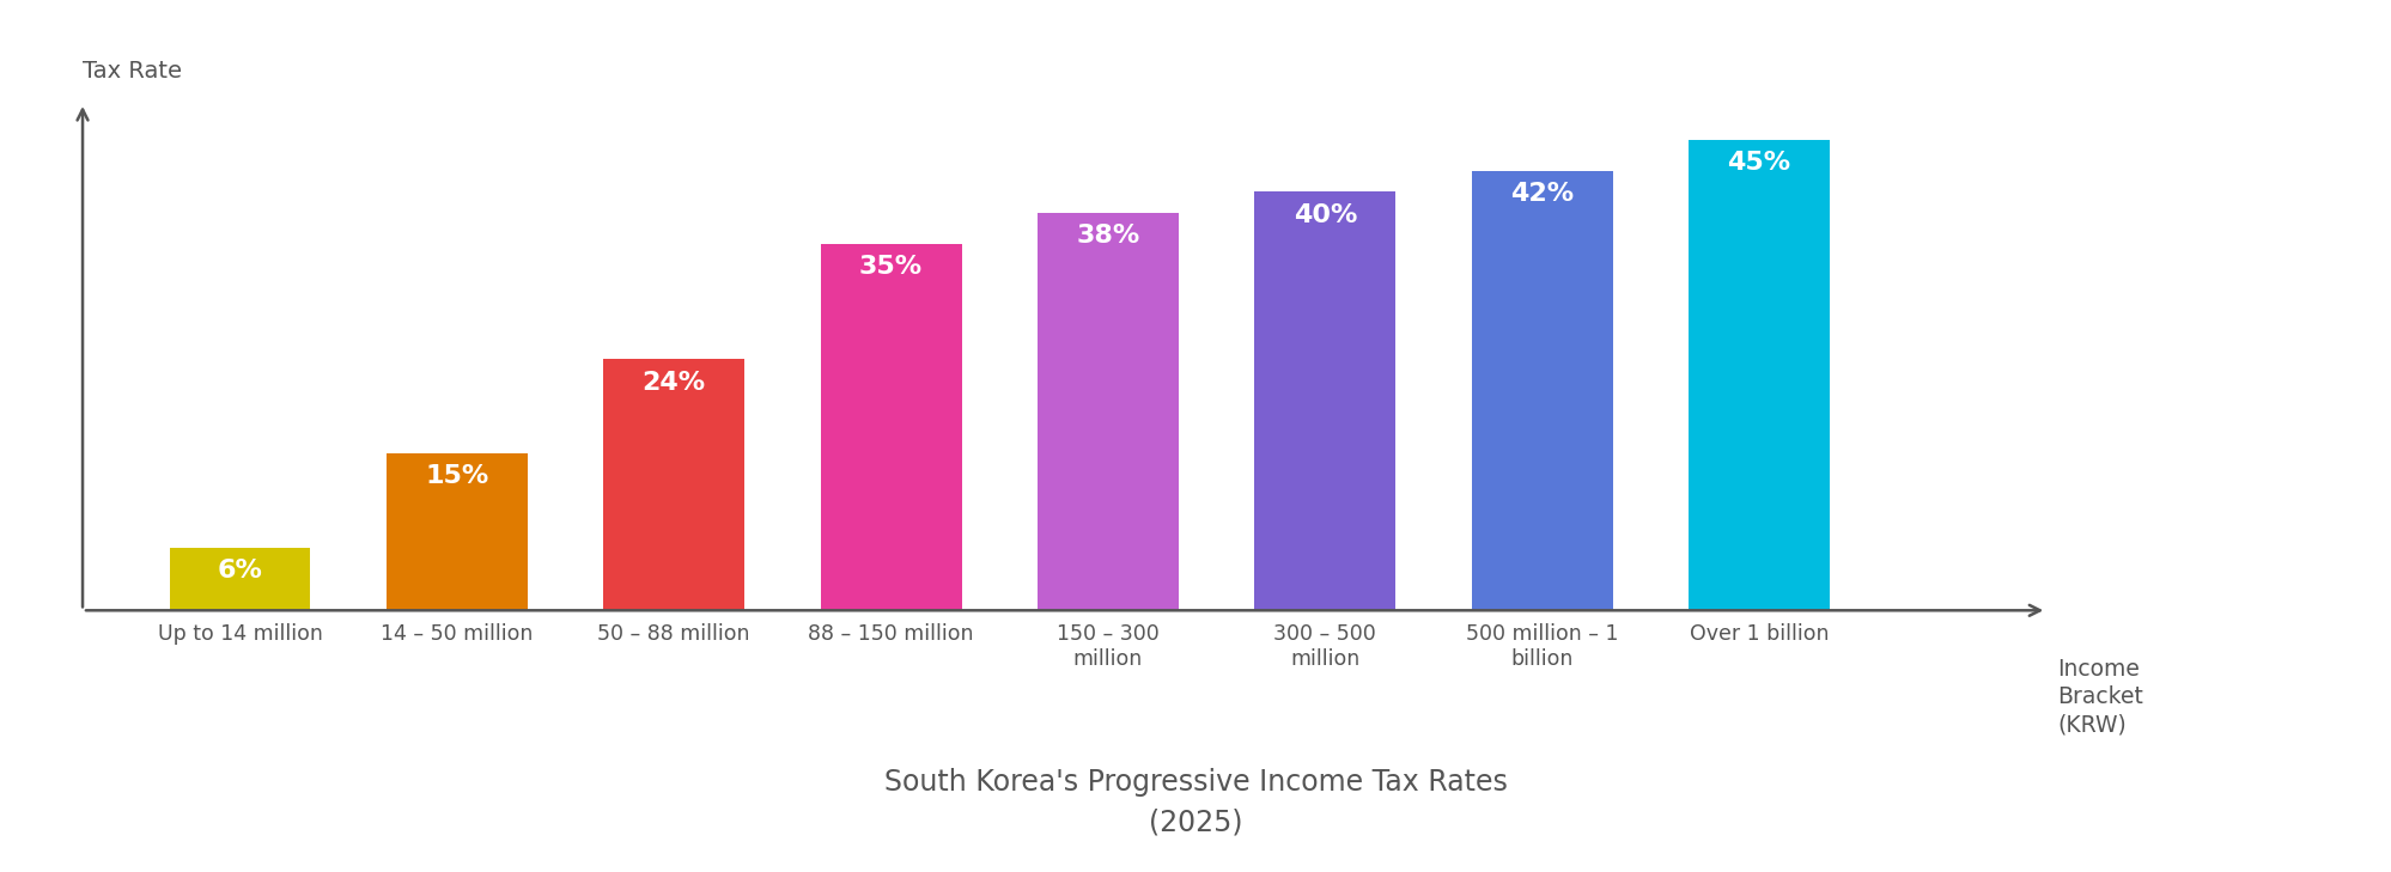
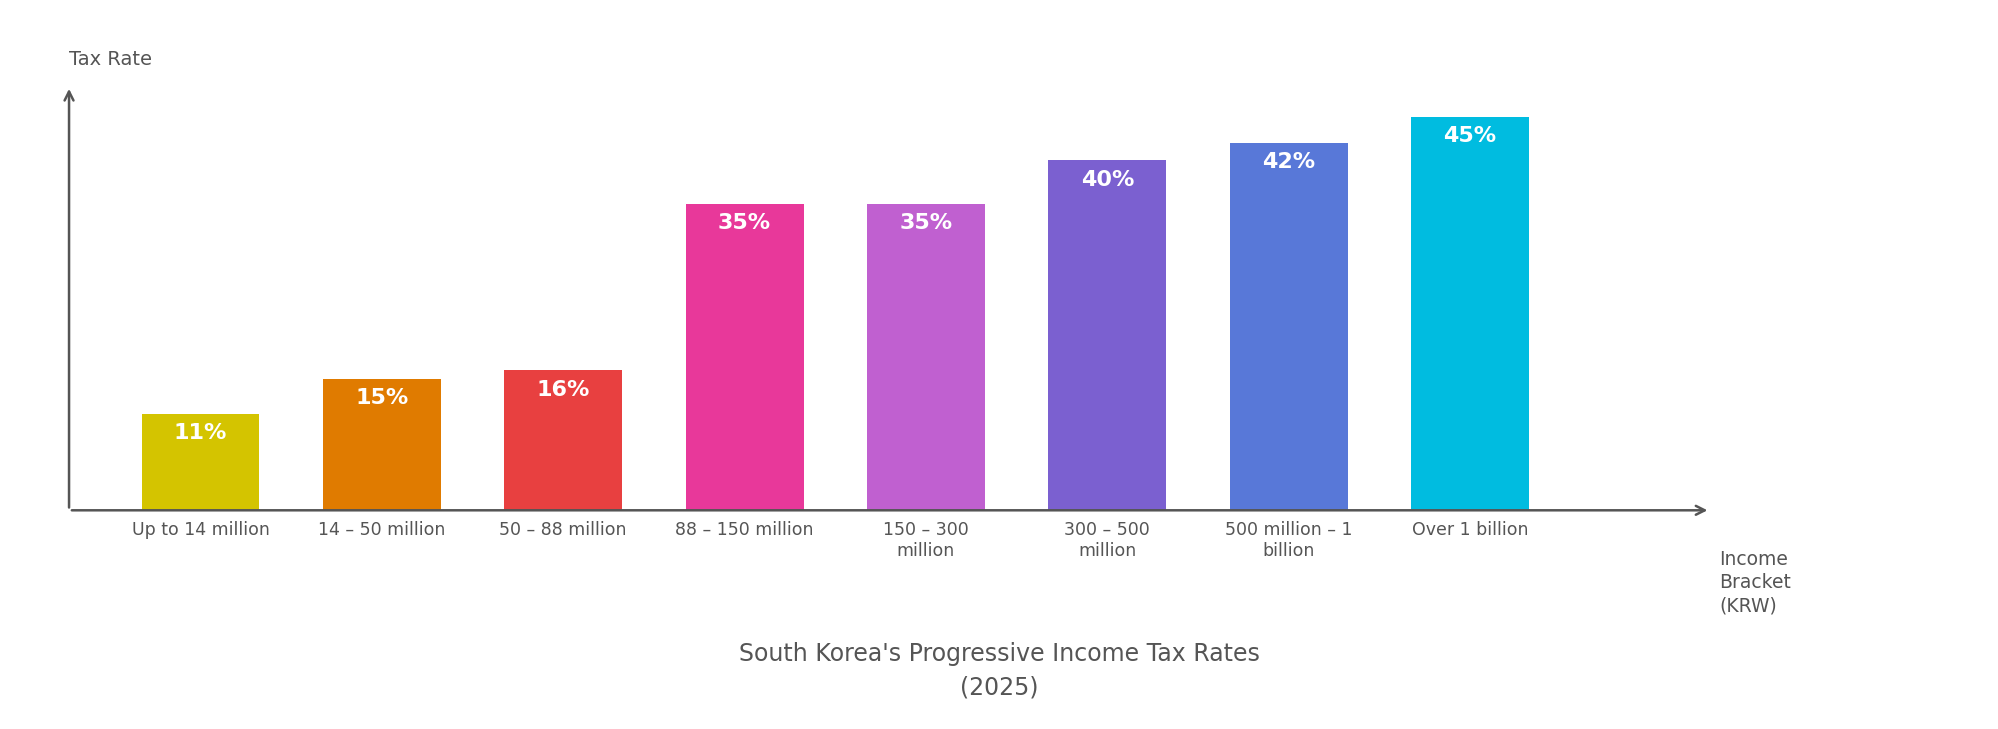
Up to 14 million: 6% -> 11%
50 – 88 million: 24% -> 16%
150 – 300 million: 38% -> 35%
